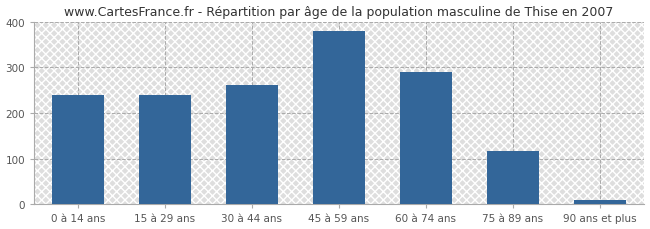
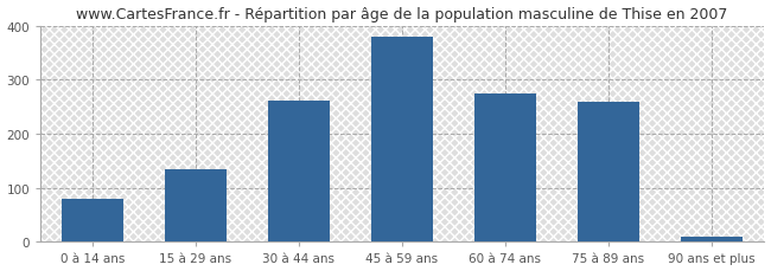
0 à 14 ans: 240 -> 80
15 à 29 ans: 239 -> 135
60 à 74 ans: 289 -> 275
75 à 89 ans: 116 -> 260
